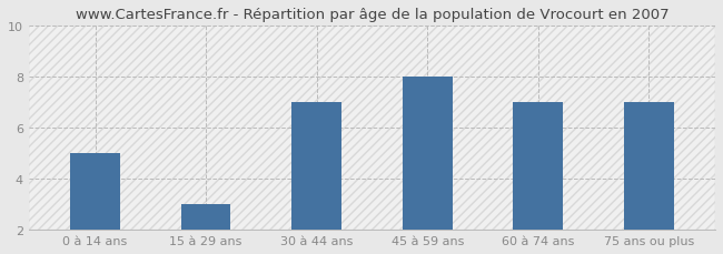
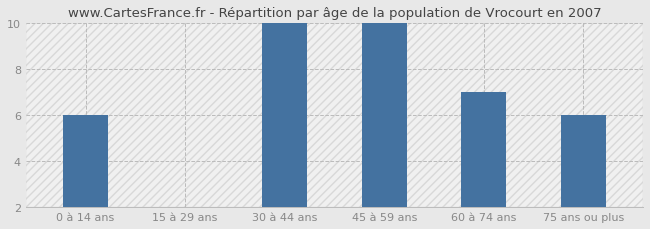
0 à 14 ans: 5 -> 6
15 à 29 ans: 3 -> 2
30 à 44 ans: 7 -> 10
45 à 59 ans: 8 -> 10
75 ans ou plus: 7 -> 6
